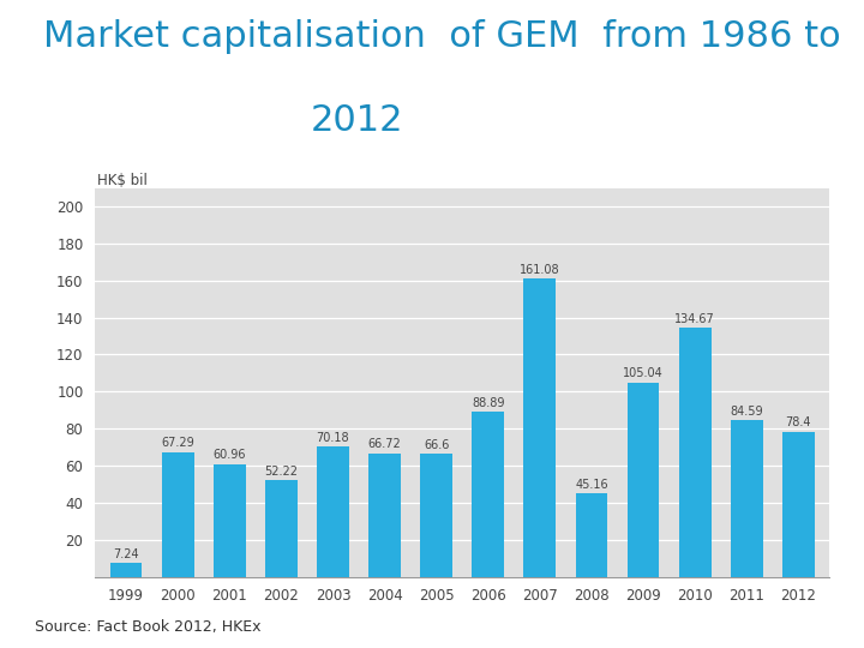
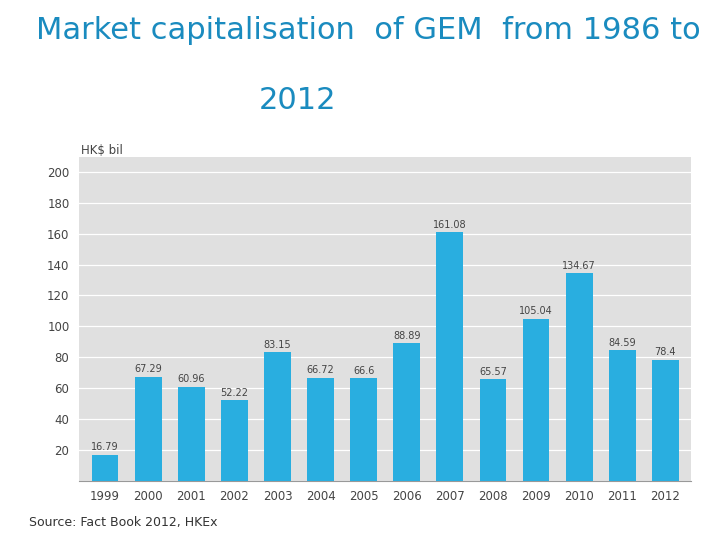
1999: 7.24 -> 16.79
2003: 70.18 -> 83.15
2008: 45.16 -> 65.57
